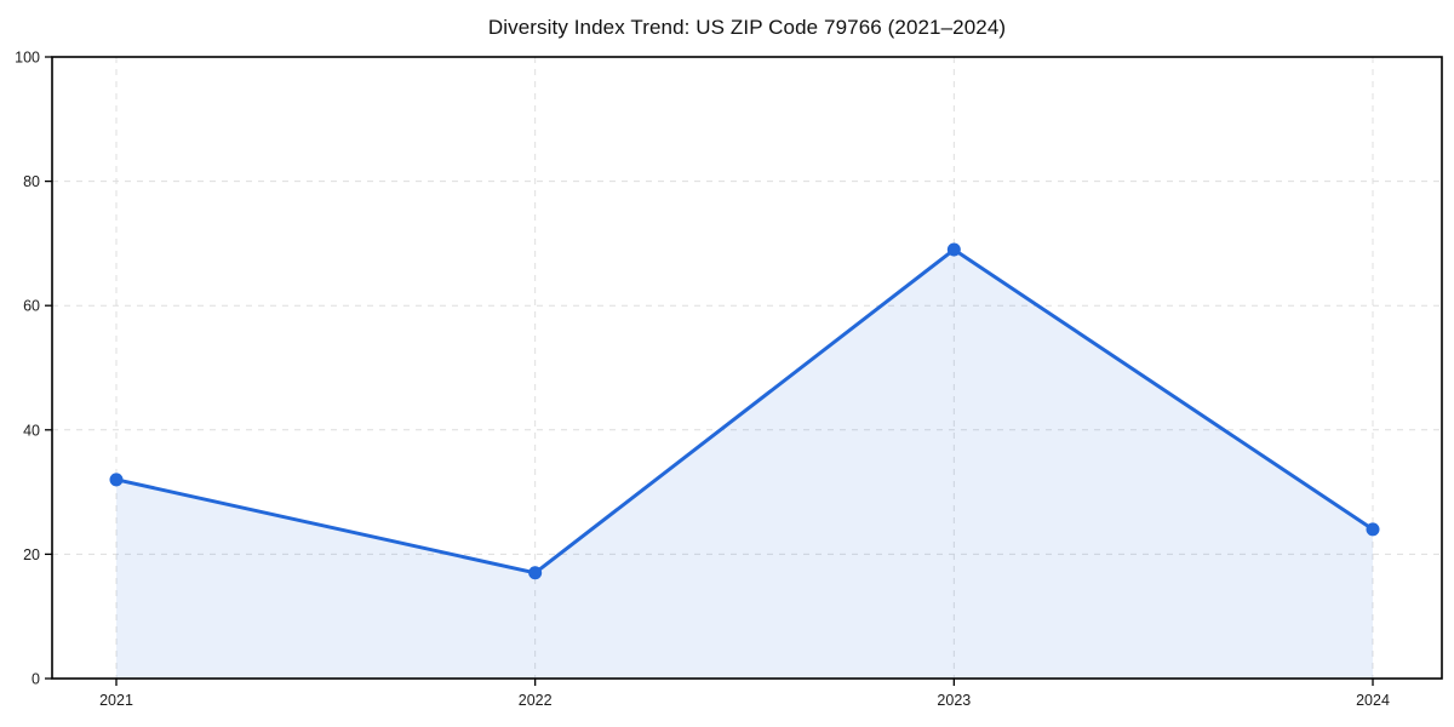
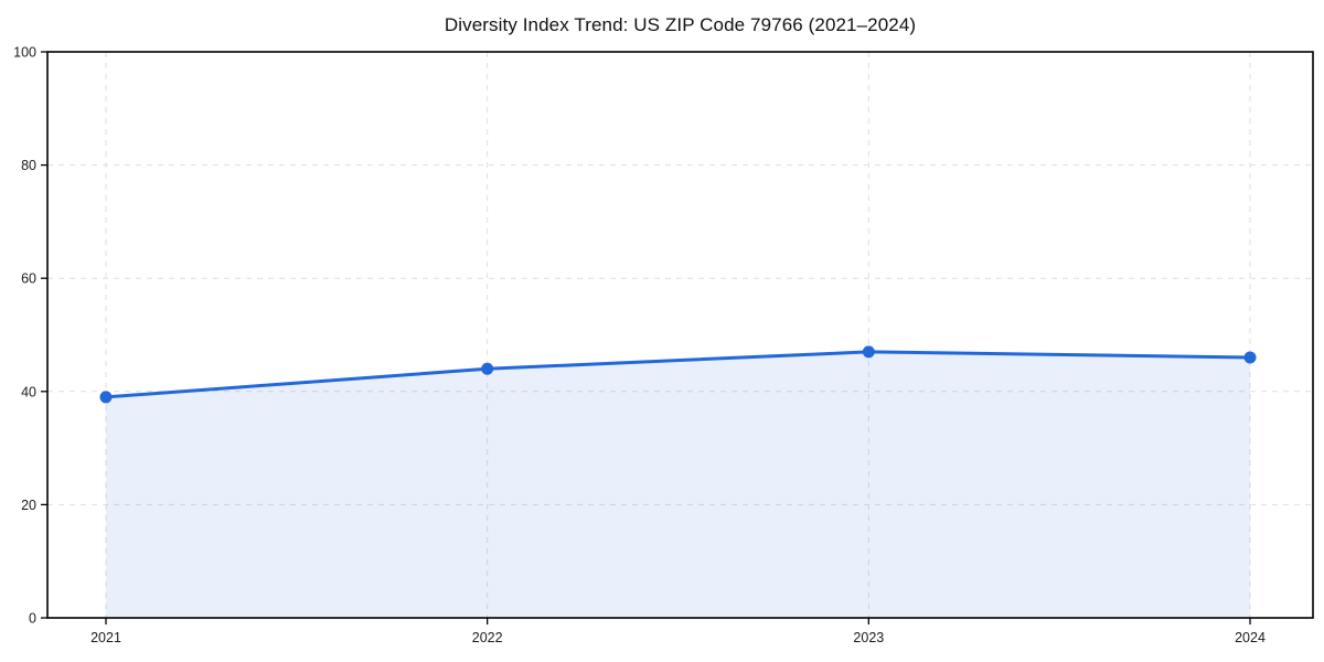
2021: 32 -> 39
2022: 17 -> 44
2023: 69 -> 47
2024: 24 -> 46
